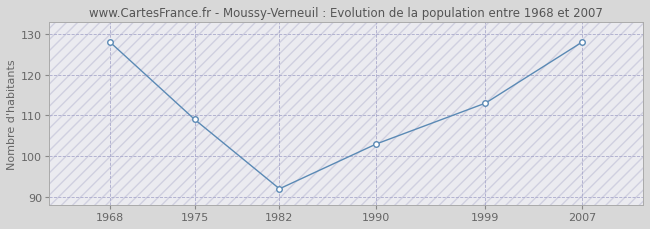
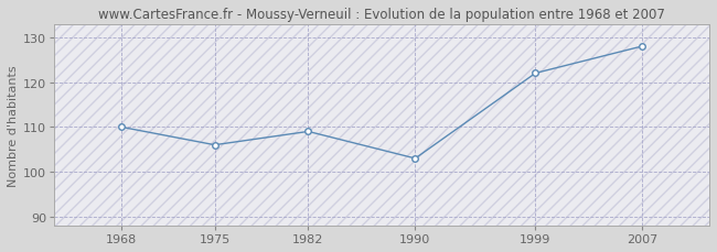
1968: 128 -> 110
1975: 109 -> 106
1982: 92 -> 109
1999: 113 -> 122
